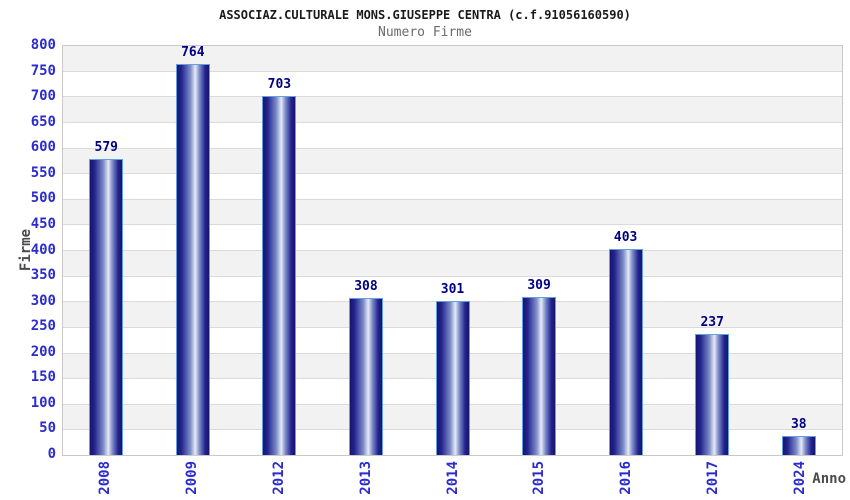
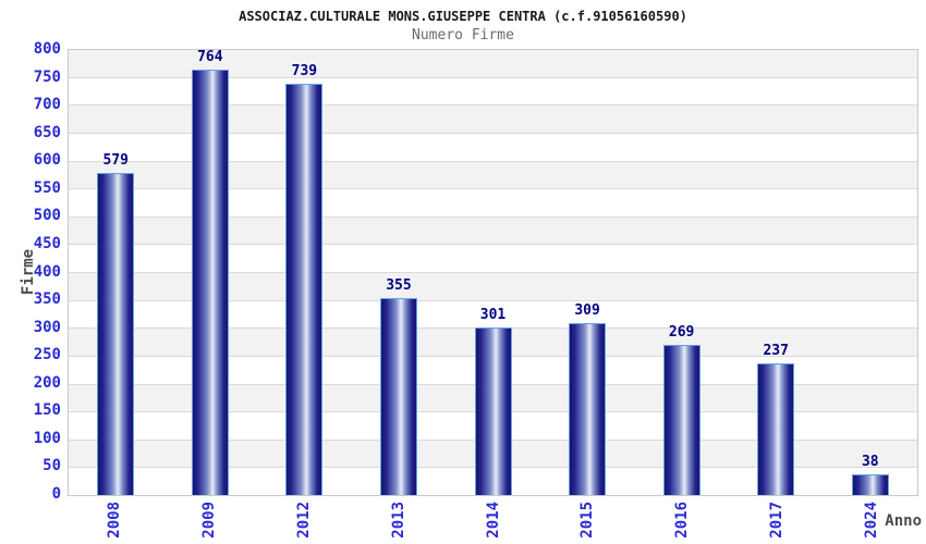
2012: 703 -> 739
2013: 308 -> 355
2016: 403 -> 269
